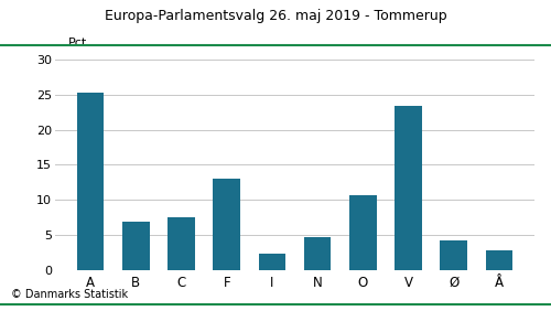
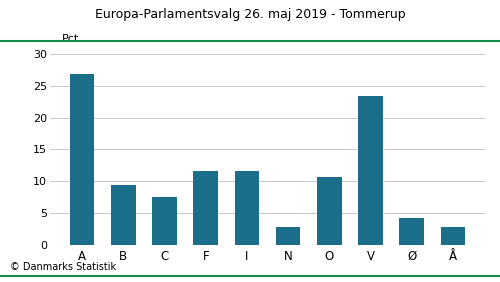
A: 25.2 -> 26.8
B: 7.0 -> 9.4
F: 13.0 -> 11.6
I: 2.4 -> 11.6
N: 4.7 -> 2.8
